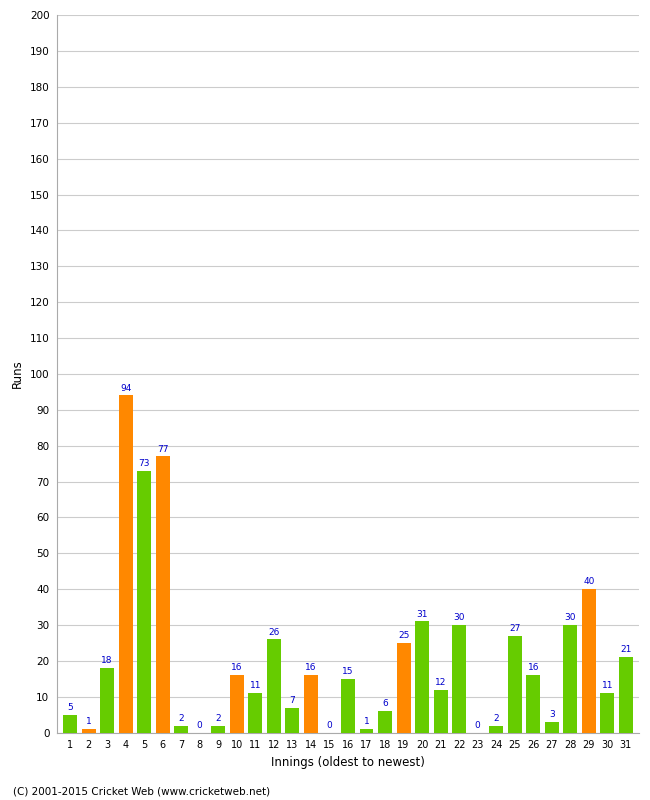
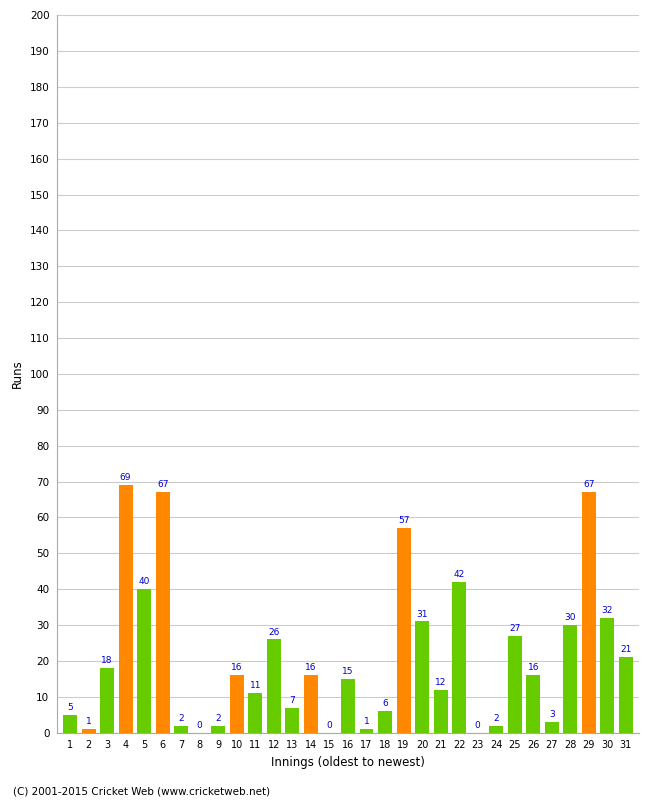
4: 94 -> 69
5: 73 -> 40
6: 77 -> 67
19: 25 -> 57
22: 30 -> 42
29: 40 -> 67
30: 11 -> 32
